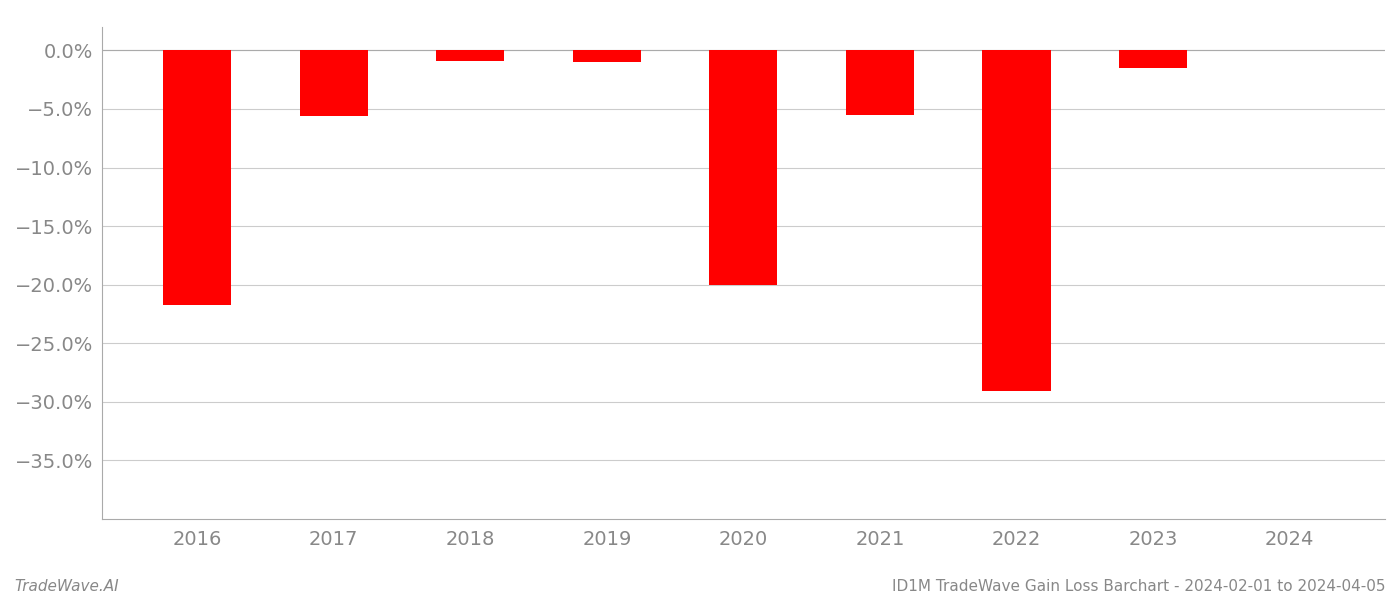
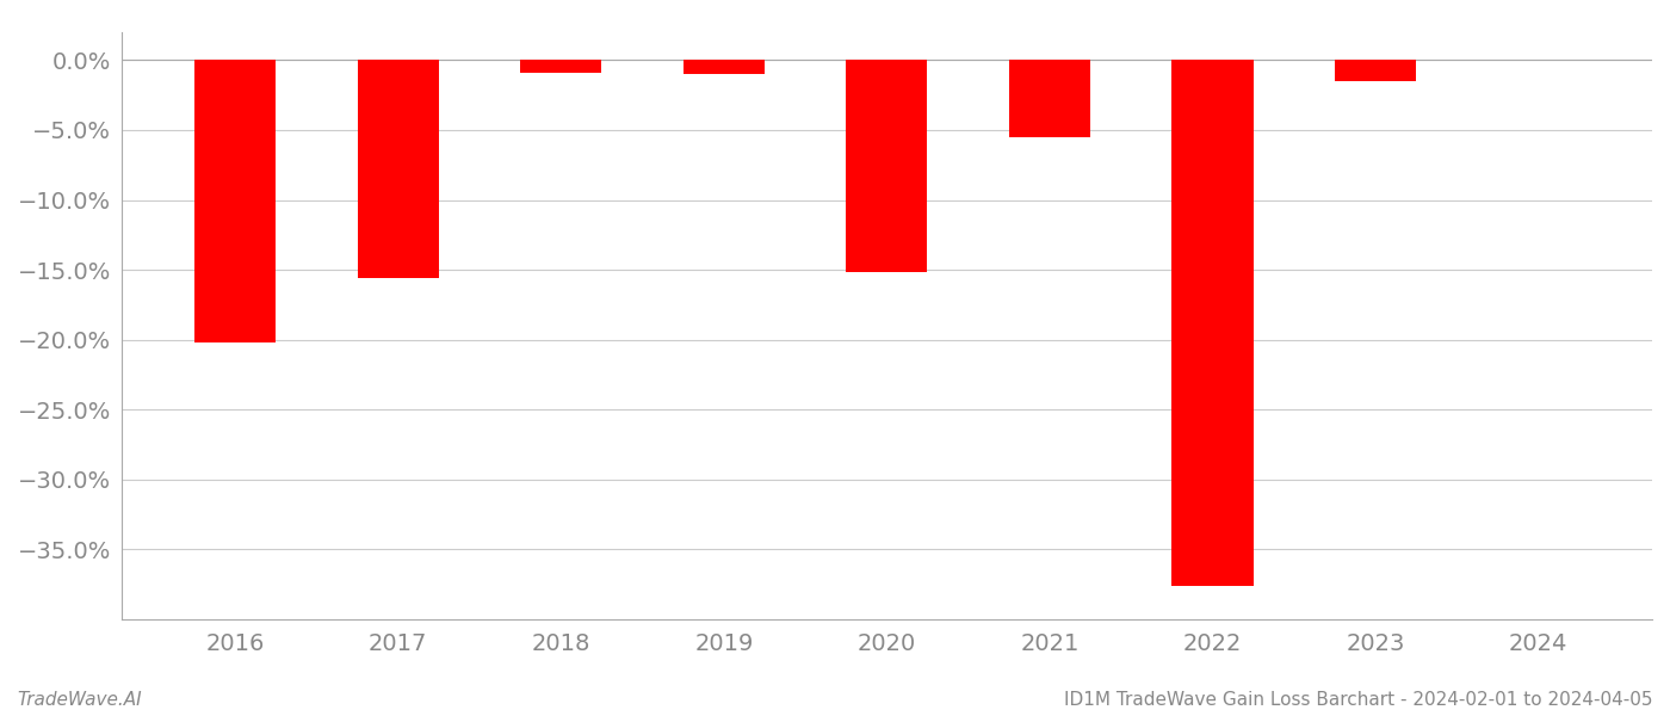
2016: -21.7% -> -20.2%
2017: -5.6% -> -15.6%
2020: -20.0% -> -15.2%
2022: -29.1% -> -37.6%
